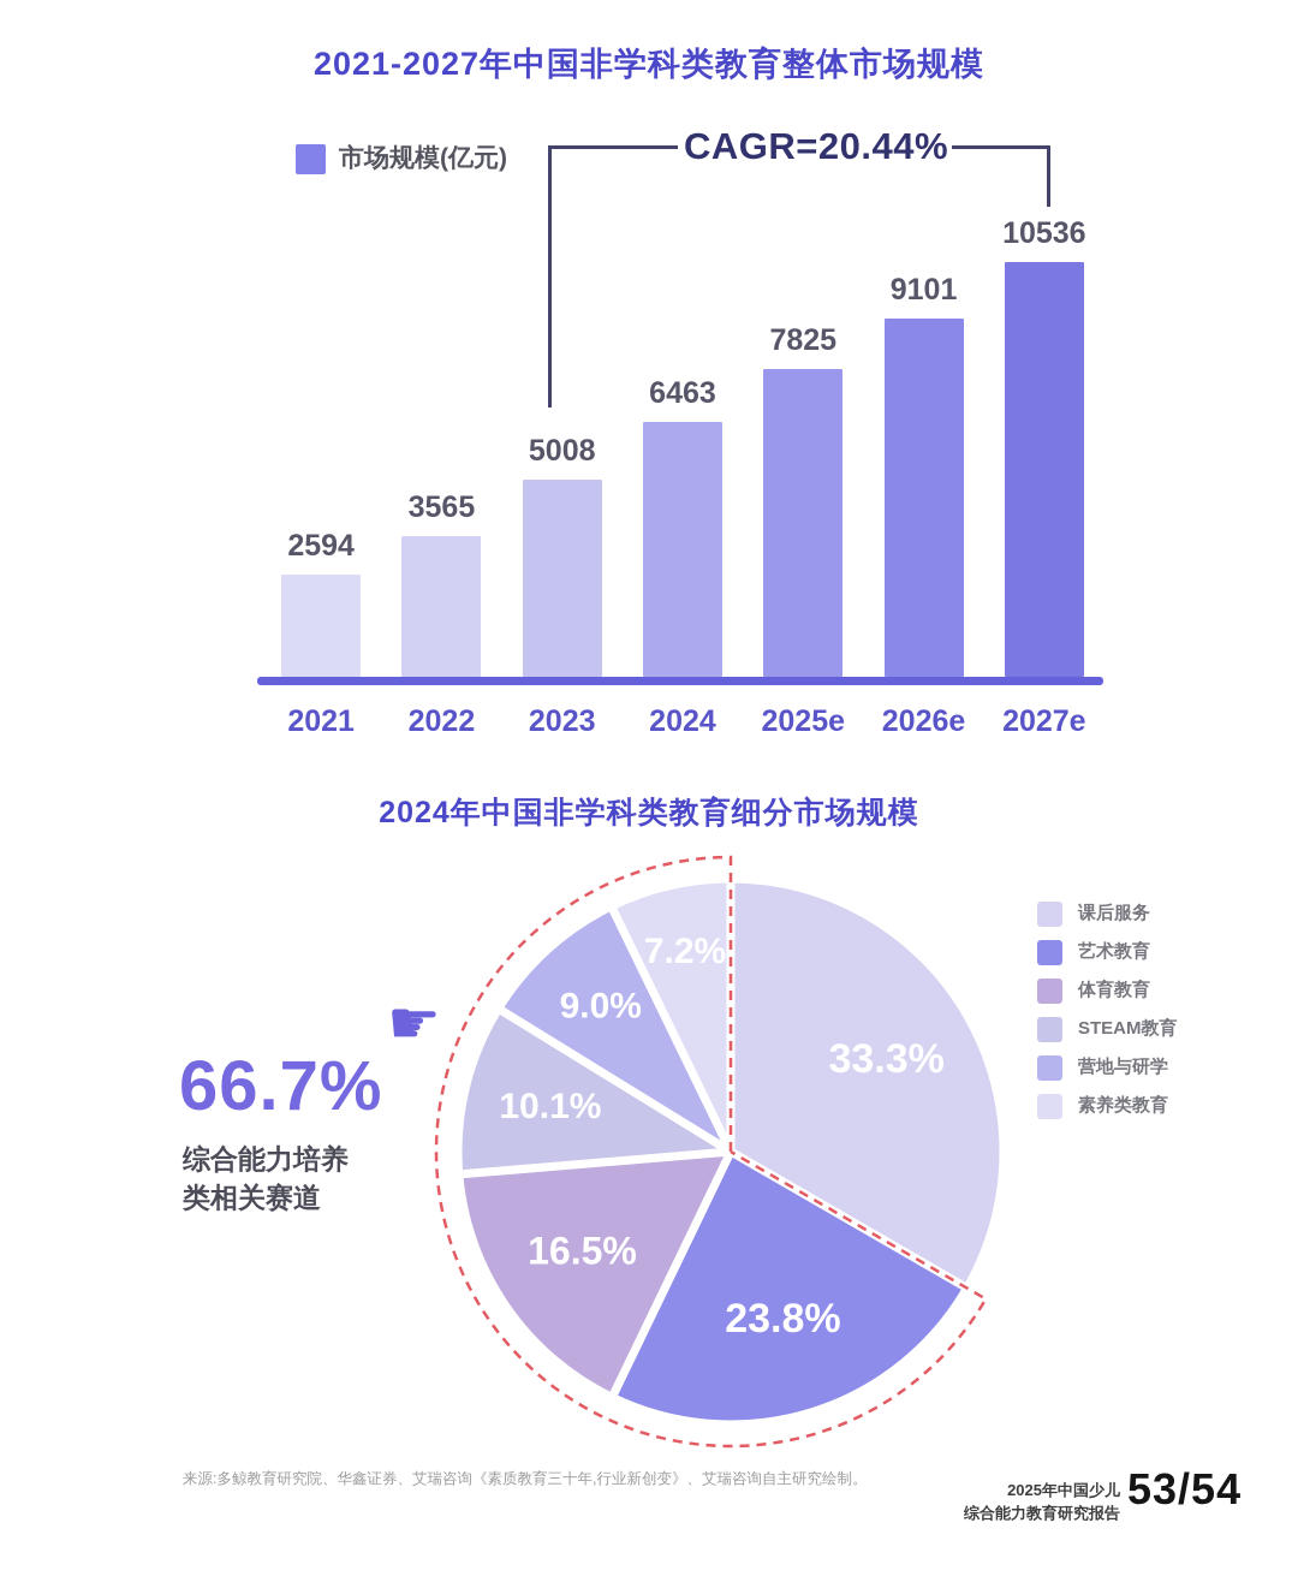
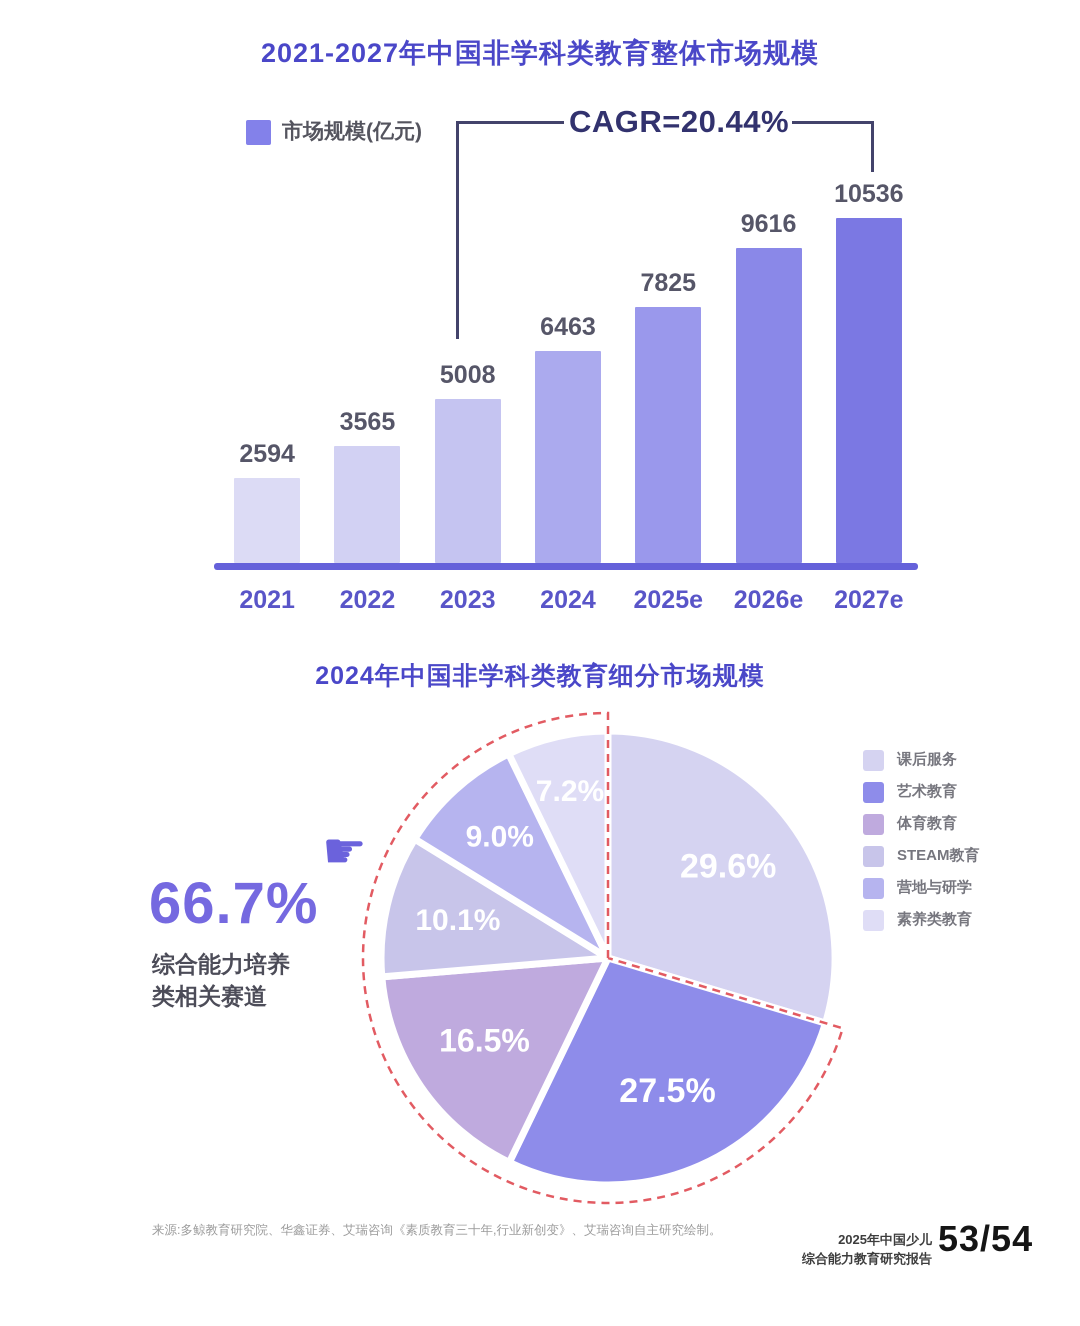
2021-2027年中国非学科类教育整体市场规模/2026e: 9101 -> 9616
2024年中国非学科类教育细分市场规模/课后服务: 33.3% -> 29.6%
2024年中国非学科类教育细分市场规模/艺术教育: 23.8% -> 27.5%
